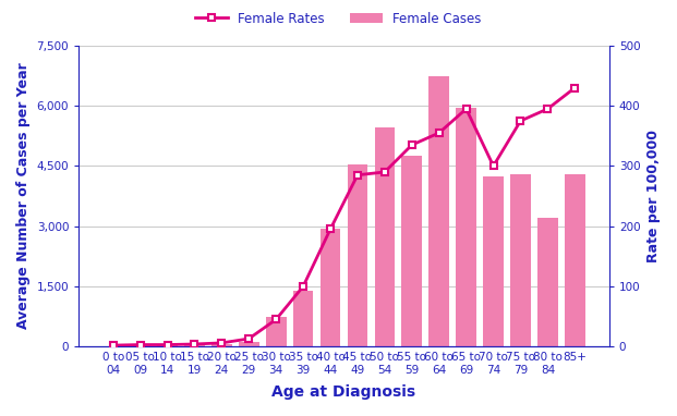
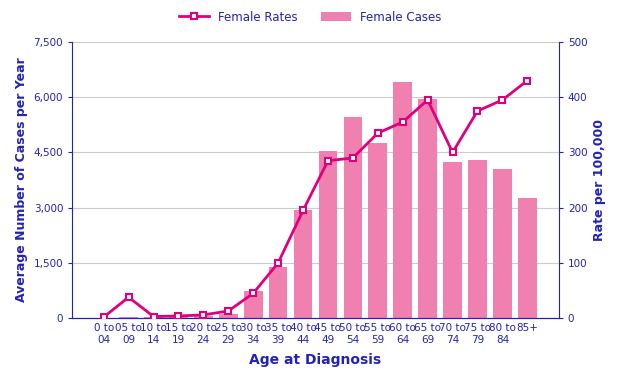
Female Rates/05 to 09: 3 -> 38
Female Cases/60 to 64: 6,750 -> 6,400
Female Cases/80 to 84: 3,200 -> 4,050
Female Cases/85+: 4,300 -> 3,250
